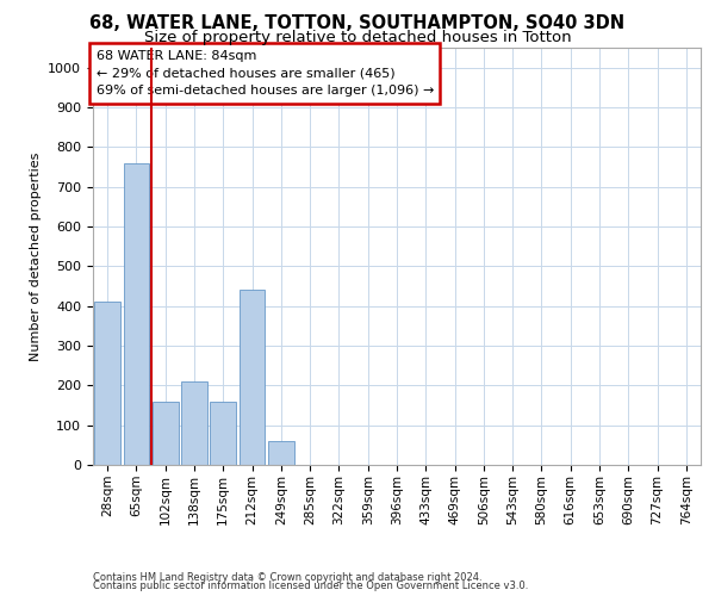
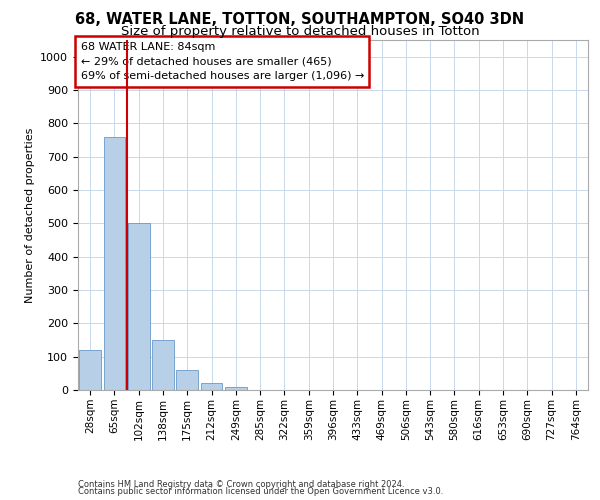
28sqm: 410 -> 120
102sqm: 160 -> 500
138sqm: 210 -> 150
175sqm: 160 -> 60
212sqm: 440 -> 20
249sqm: 60 -> 10
